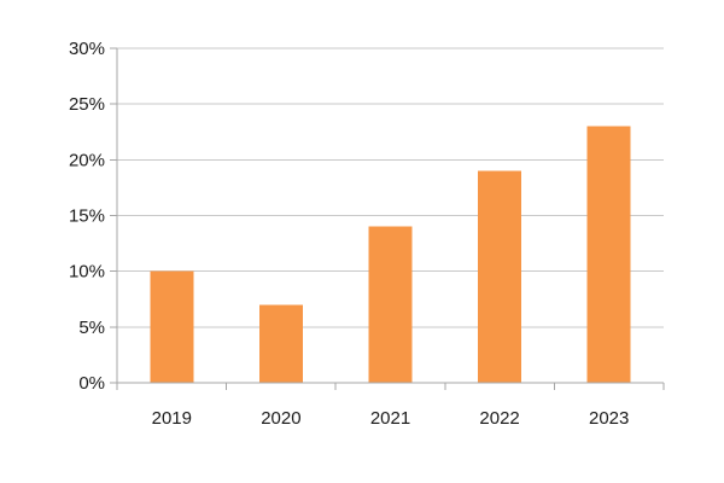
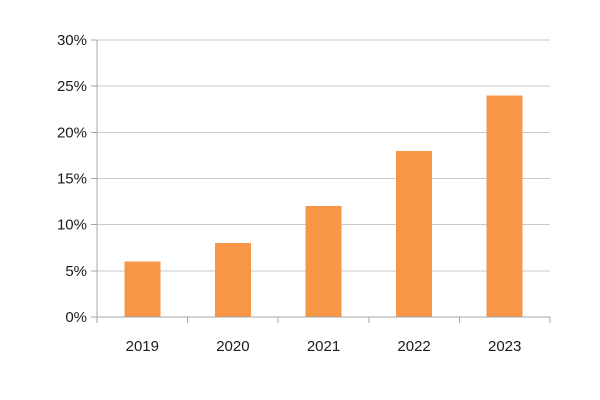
2019: 10% -> 6%
2020: 7% -> 8%
2021: 14% -> 12%
2022: 19% -> 18%
2023: 23% -> 24%
